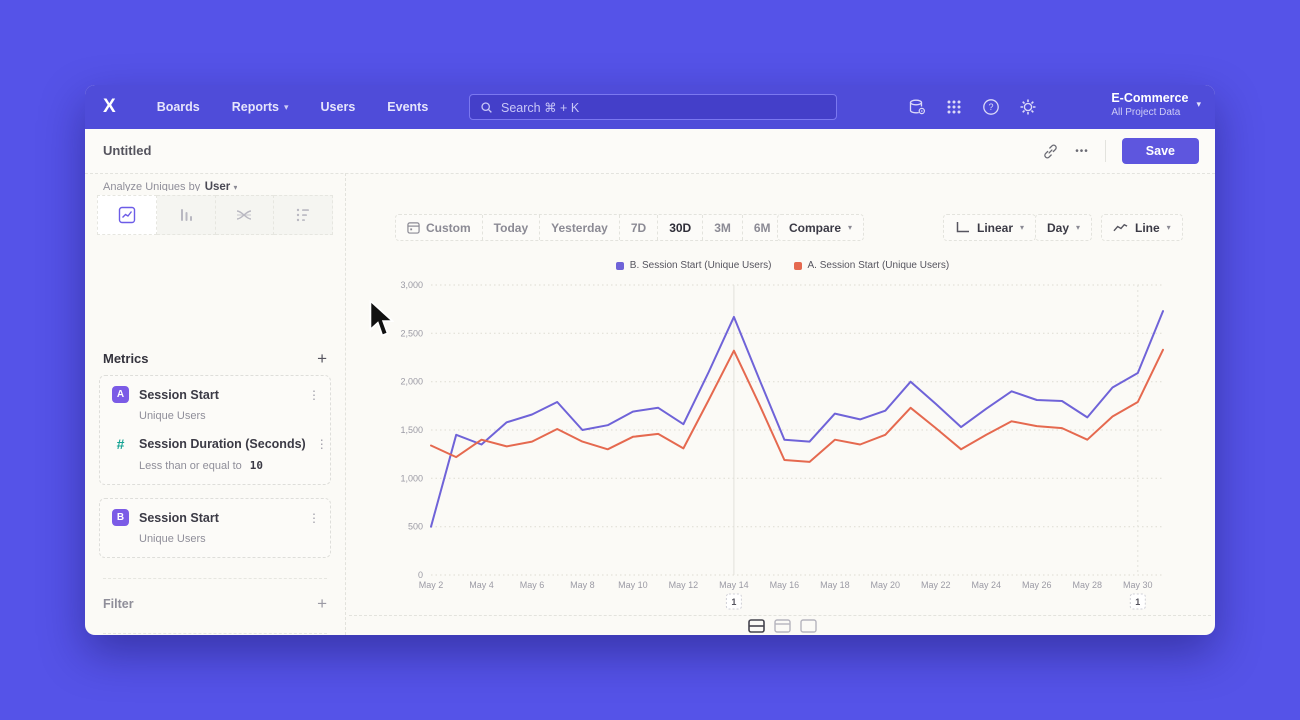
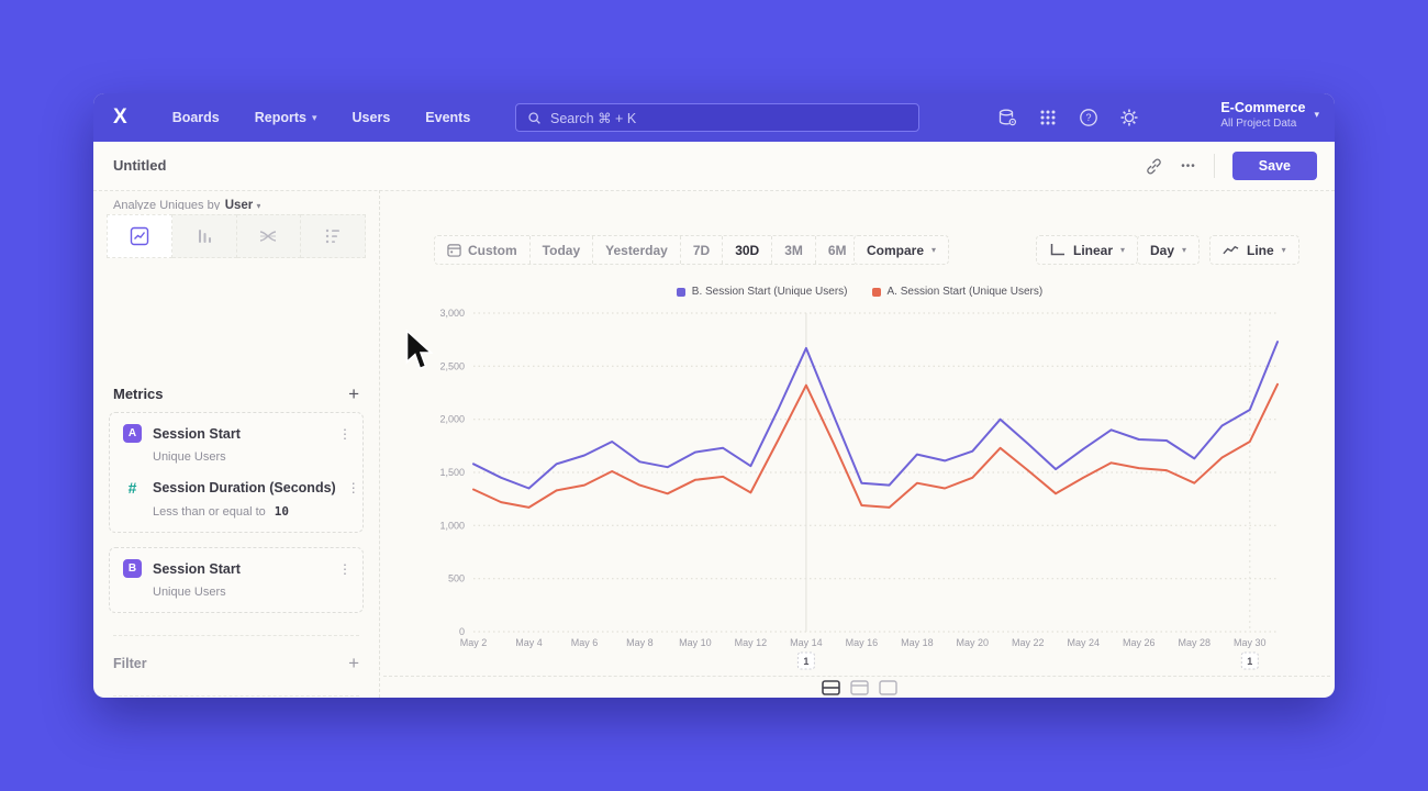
B. Session Start (Unique Users)/May 2: 500 -> 1600
A. Session Start (Unique Users)/May 4: 1400 -> 1200
B. Session Start (Unique Users)/May 8: 1500 -> 1600
